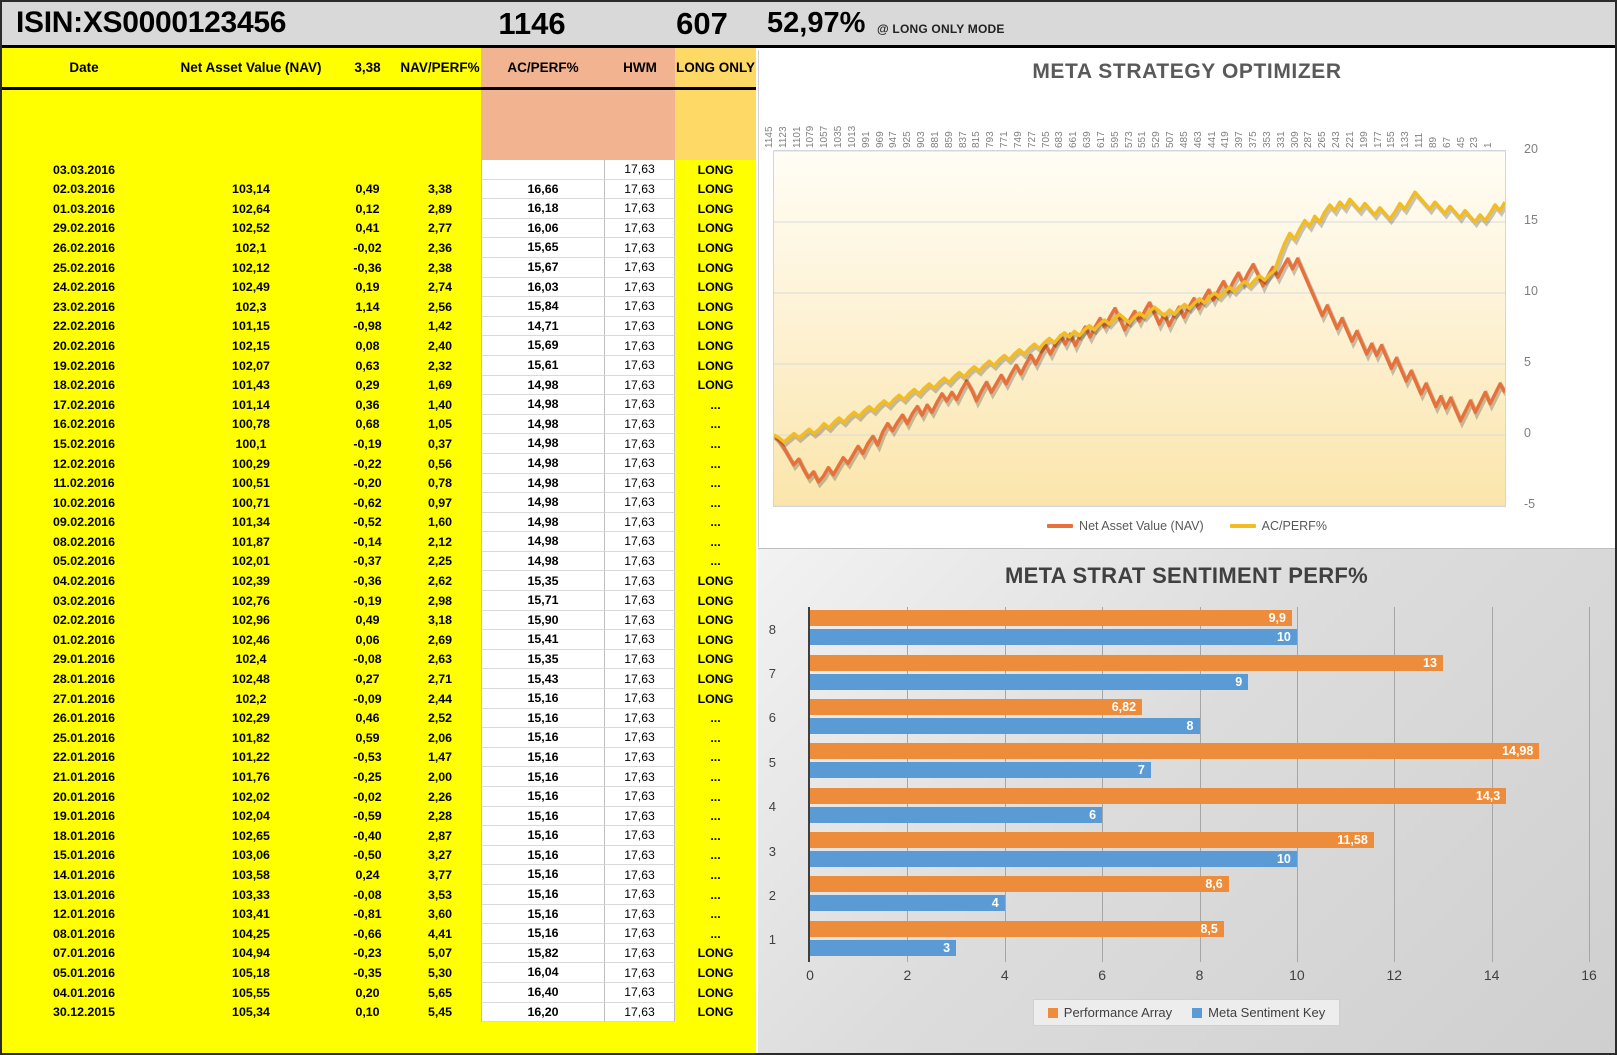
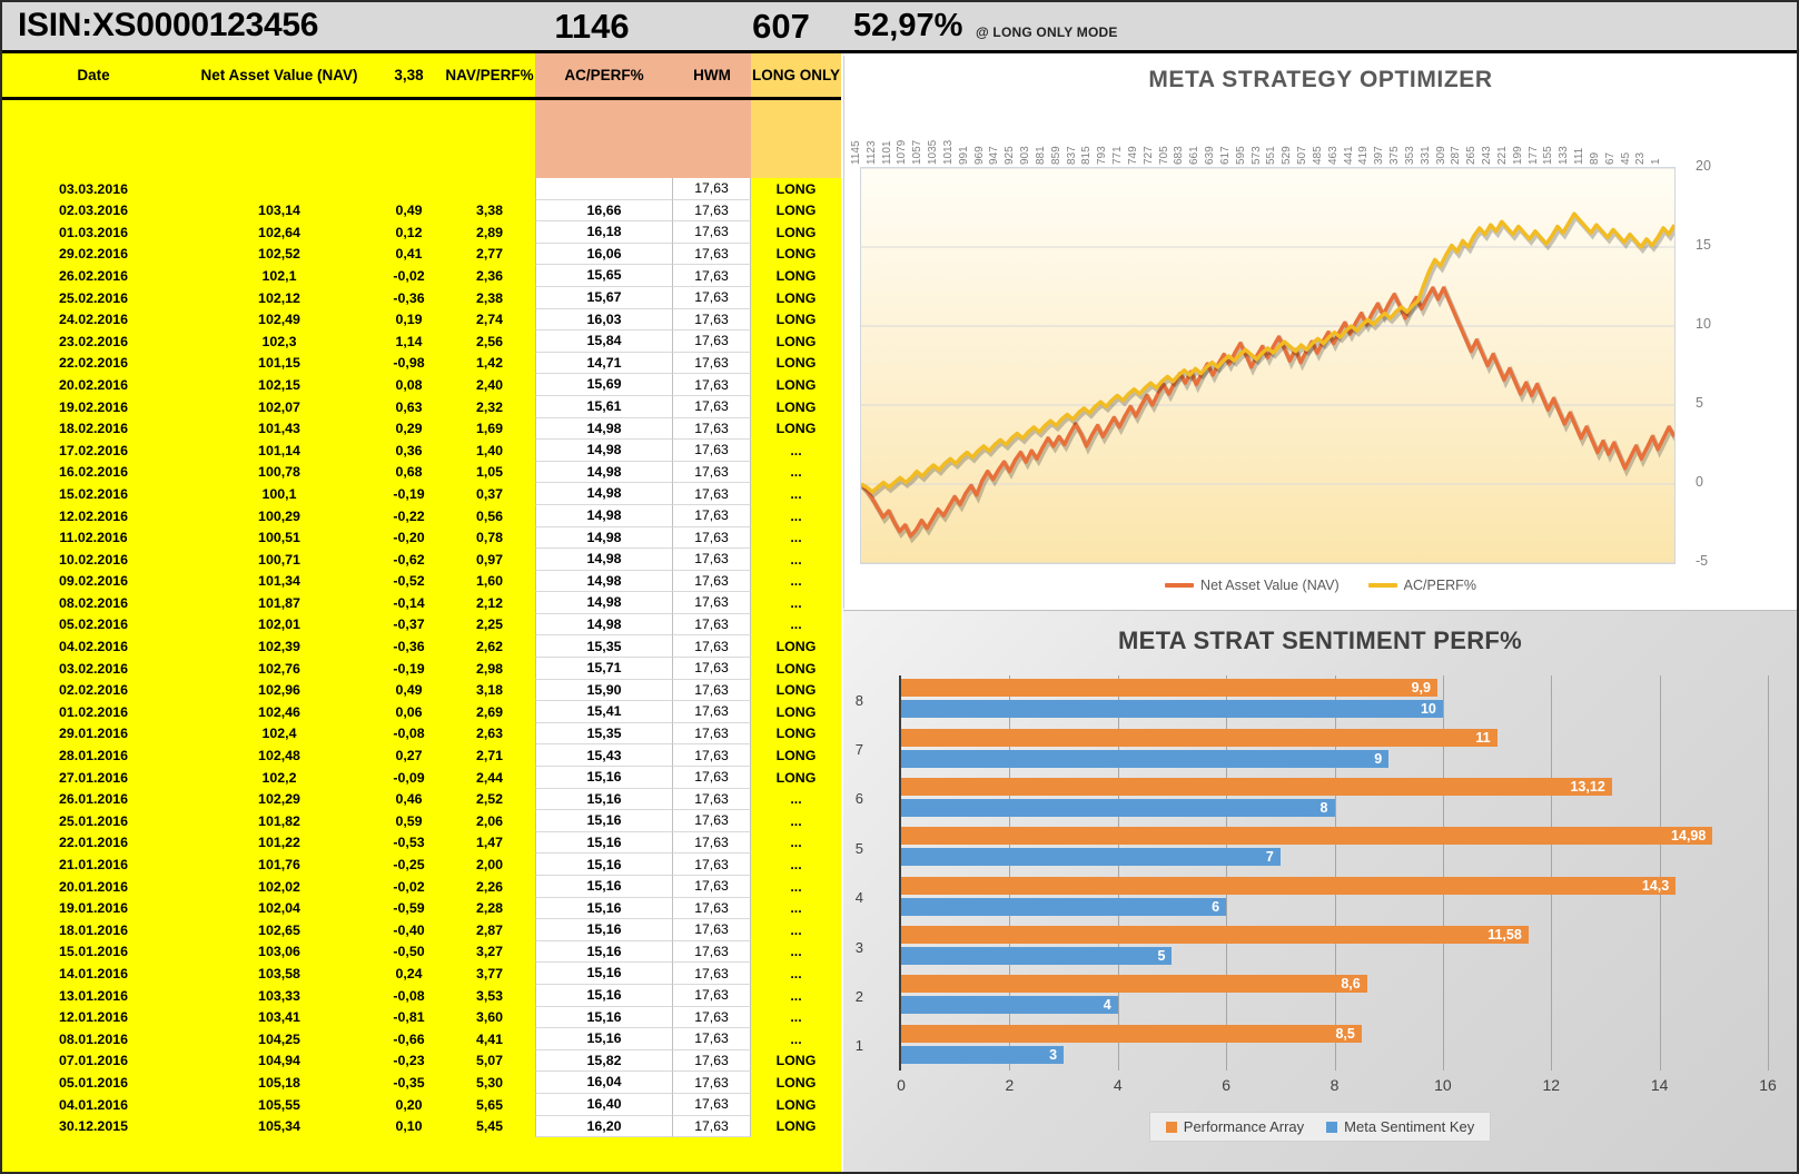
META STRAT SENTIMENT PERF%/Meta Sentiment Key/3: 10 -> 5
META STRAT SENTIMENT PERF%/Performance Array/6: 6,82 -> 13,12
META STRAT SENTIMENT PERF%/Performance Array/7: 13 -> 11
